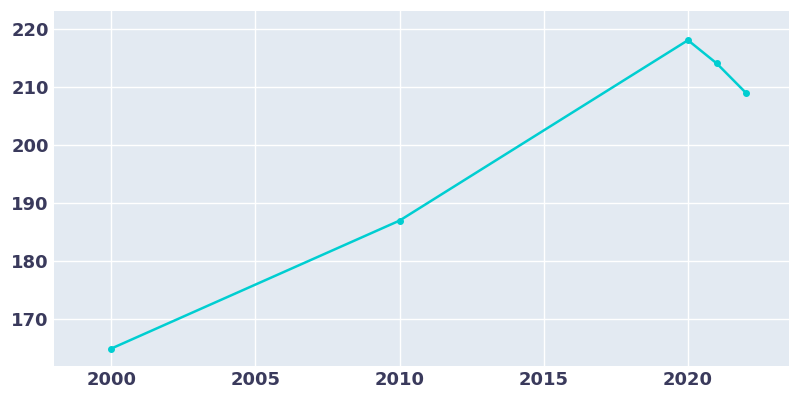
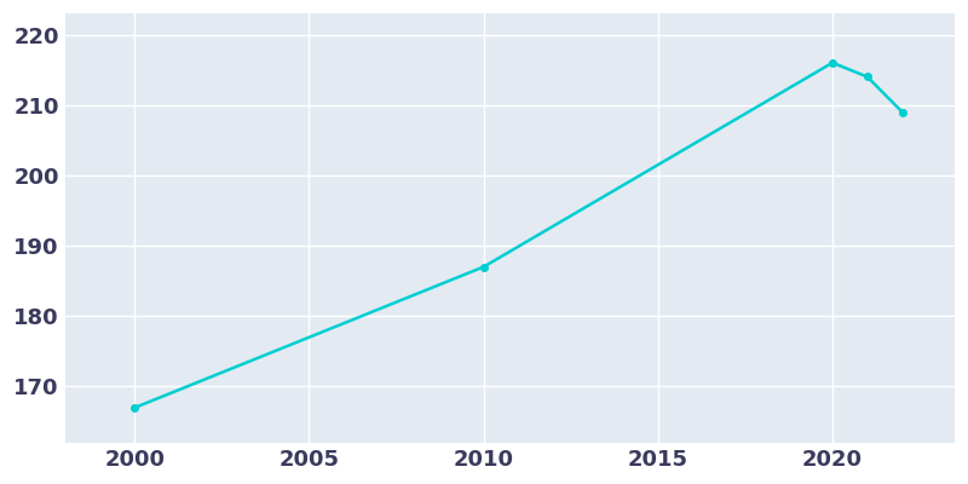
2000: 165 -> 167
2020: 218 -> 216
